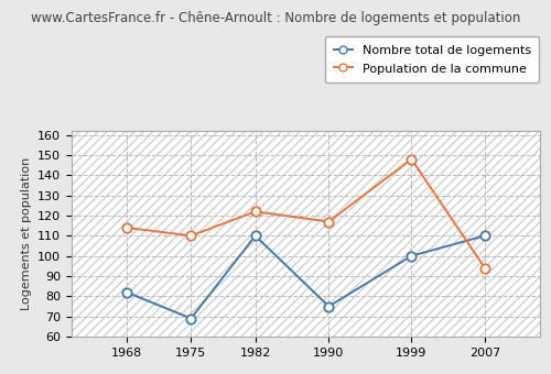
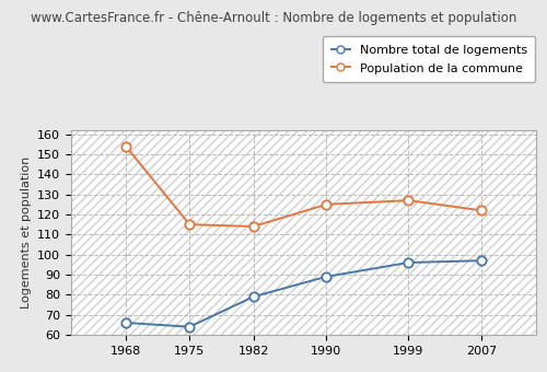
Nombre total de logements/1968: 82 -> 66
Population de la commune/1968: 114 -> 154
Nombre total de logements/1975: 69 -> 64
Population de la commune/1975: 110 -> 115
Nombre total de logements/1982: 110 -> 79
Population de la commune/1982: 122 -> 114
Nombre total de logements/1990: 75 -> 89
Population de la commune/1990: 117 -> 125
Nombre total de logements/1999: 100 -> 96
Population de la commune/1999: 148 -> 127
Nombre total de logements/2007: 110 -> 97
Population de la commune/2007: 94 -> 122
